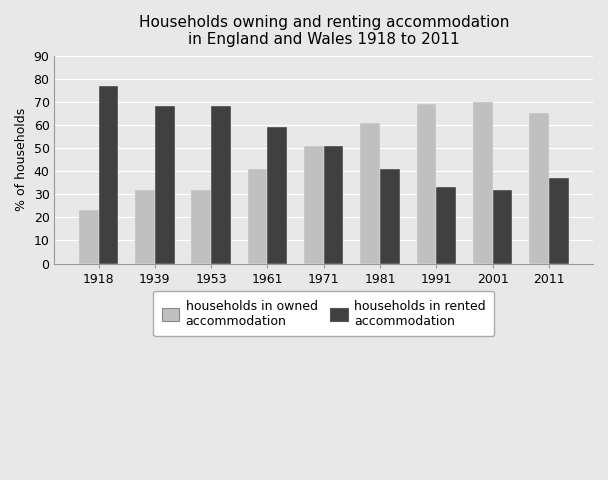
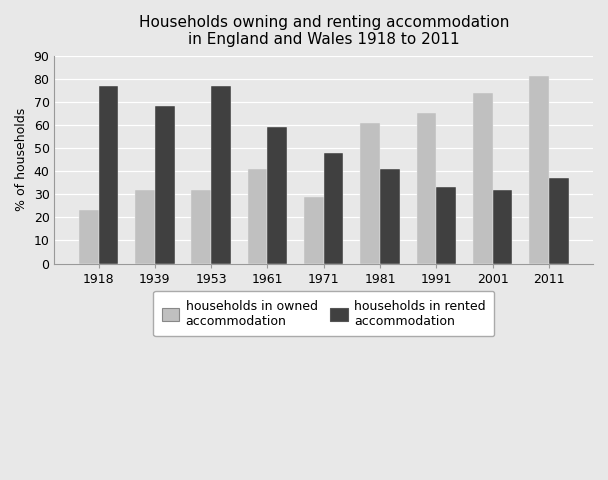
households in rented accommodation/1953: 68 -> 77
households in owned accommodation/1971: 51 -> 29
households in rented accommodation/1971: 51 -> 48
households in owned accommodation/1991: 69 -> 65
households in owned accommodation/2001: 70 -> 74
households in owned accommodation/2011: 65 -> 81
